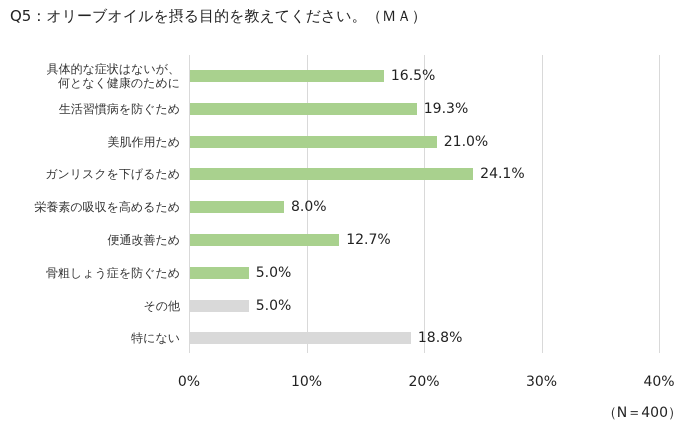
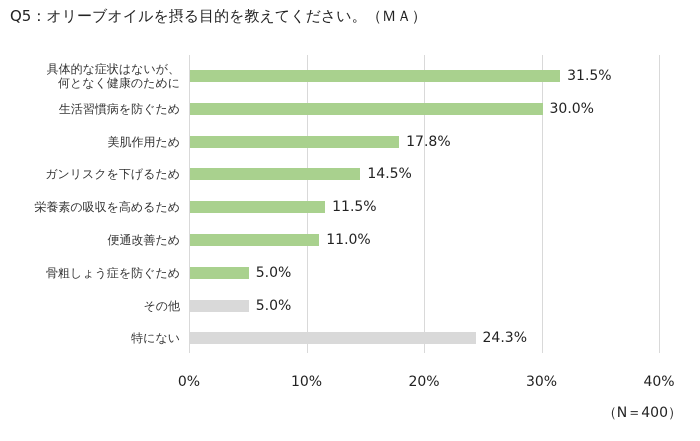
具体的な症状はないが、 何となく健康のために: 16.5% -> 31.5%
生活習慣病を防ぐため: 19.3% -> 30.0%
美肌作用ため: 21.0% -> 17.8%
ガンリスクを下げるため: 24.1% -> 14.5%
栄養素の吸収を高めるため: 8.0% -> 11.5%
便通改善ため: 12.7% -> 11.0%
特にない: 18.8% -> 24.3%
